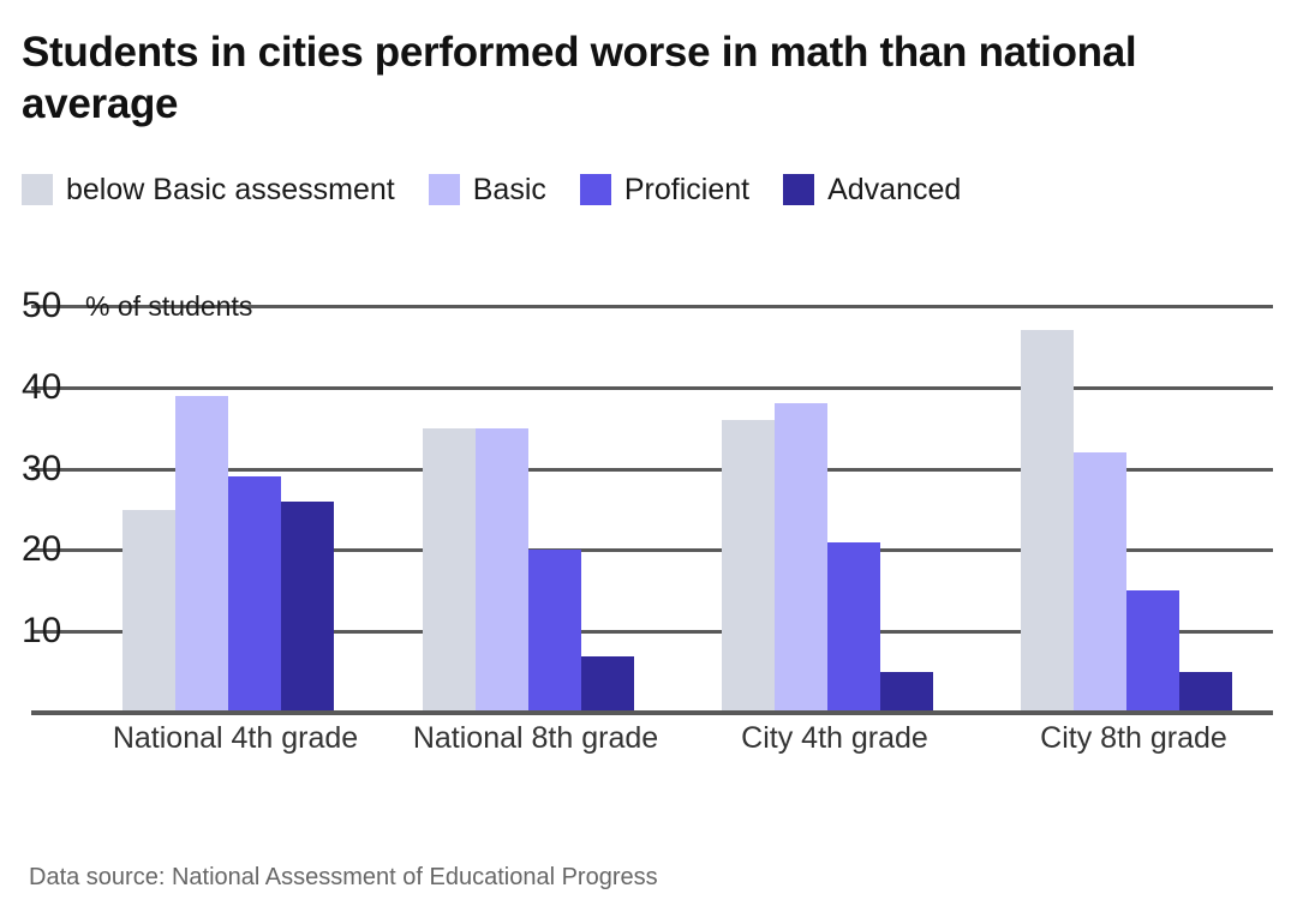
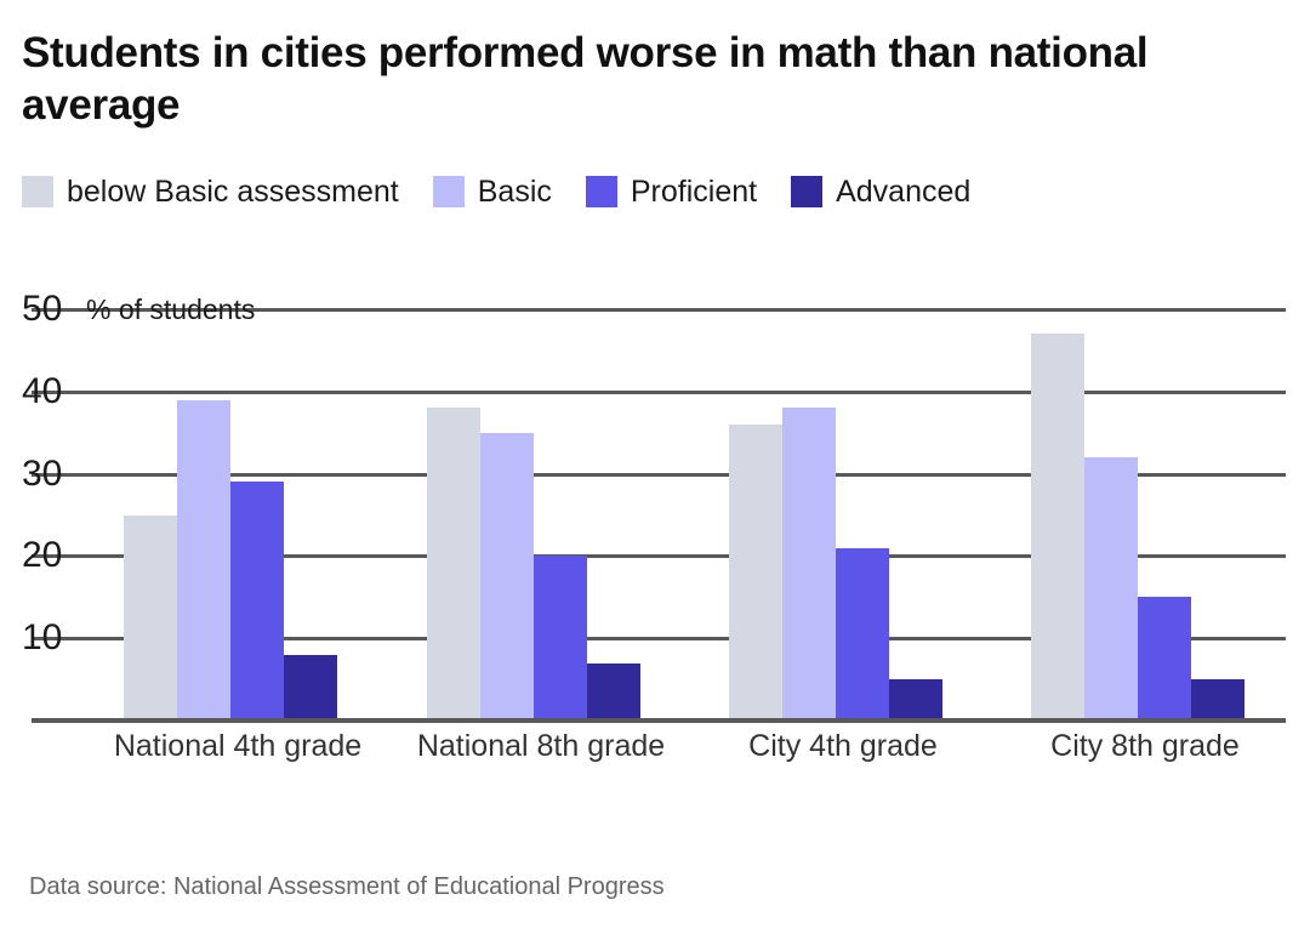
Advanced/National 4th grade: 26 -> 8
below Basic assessment/National 8th grade: 35 -> 38
